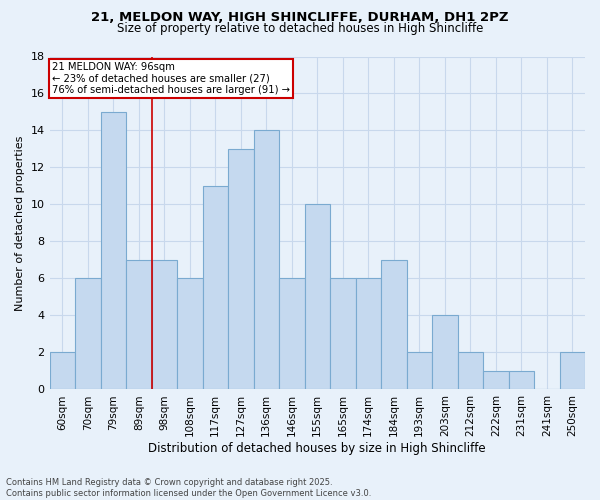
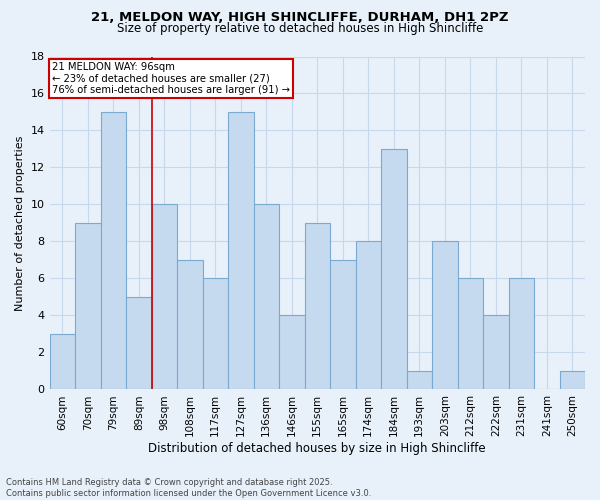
60sqm: 2 -> 3
70sqm: 6 -> 9
89sqm: 7 -> 5
98sqm: 7 -> 10
108sqm: 6 -> 7
117sqm: 11 -> 6
127sqm: 13 -> 15
136sqm: 14 -> 10
146sqm: 6 -> 4
155sqm: 10 -> 9
165sqm: 6 -> 7
174sqm: 6 -> 8
184sqm: 7 -> 13
193sqm: 2 -> 1
203sqm: 4 -> 8
212sqm: 2 -> 6
222sqm: 1 -> 4
231sqm: 1 -> 6
250sqm: 2 -> 1
